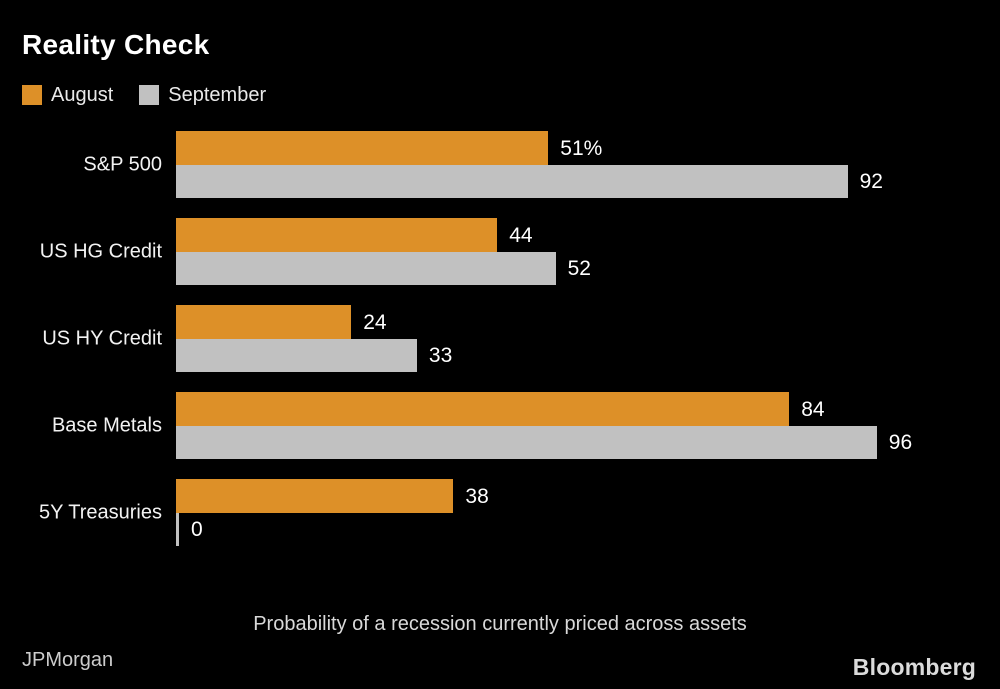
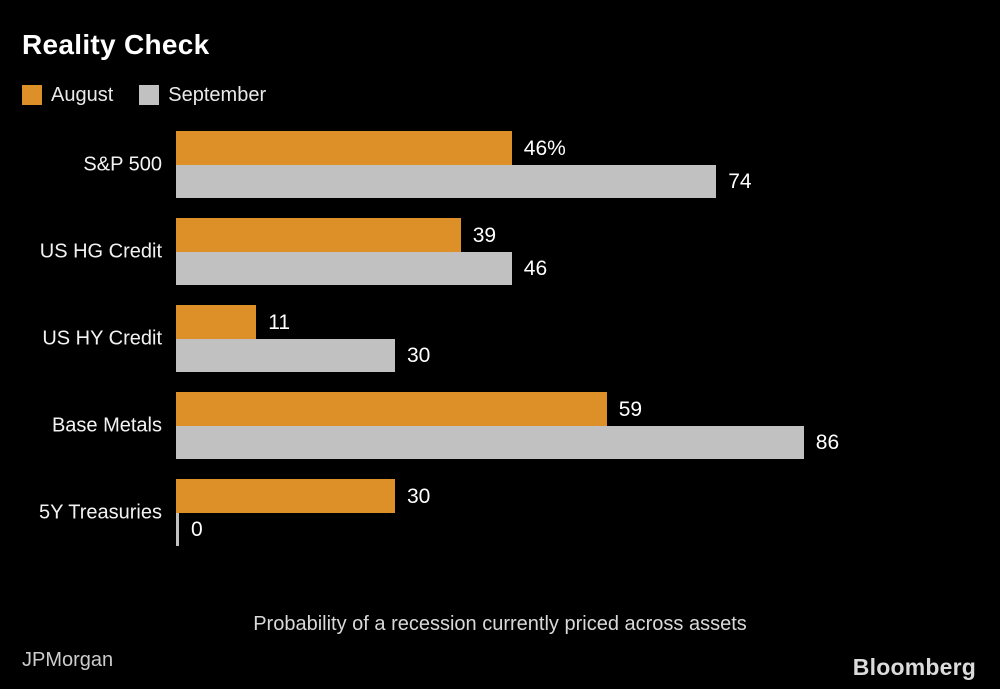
August/S&P 500: 51% -> 46%
September/S&P 500: 92 -> 74
August/US HG Credit: 44 -> 39
September/US HG Credit: 52 -> 46
August/US HY Credit: 24 -> 11
September/US HY Credit: 33 -> 30
August/Base Metals: 84 -> 59
September/Base Metals: 96 -> 86
August/5Y Treasuries: 38 -> 30
